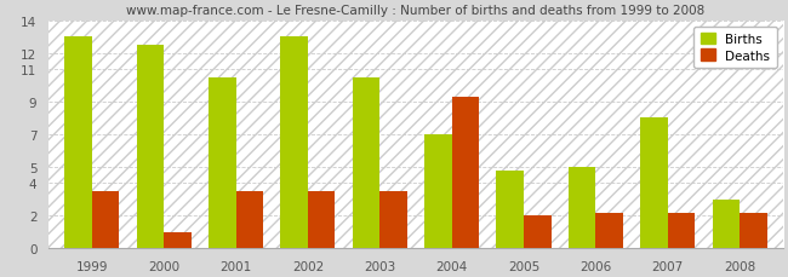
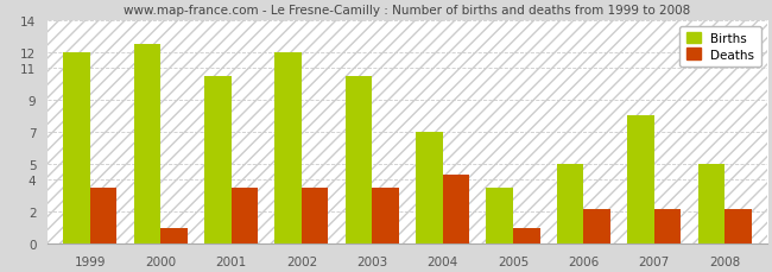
Births/1999: 13.0 -> 12.0
Births/2002: 13.0 -> 12.0
Deaths/2004: 9.3 -> 4.3
Births/2005: 4.8 -> 3.5
Deaths/2005: 2.0 -> 1.0
Births/2008: 3.0 -> 5.0
